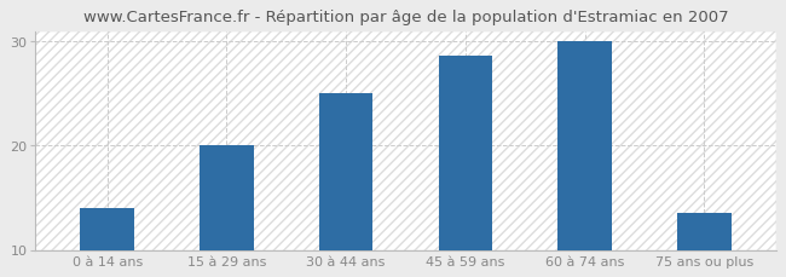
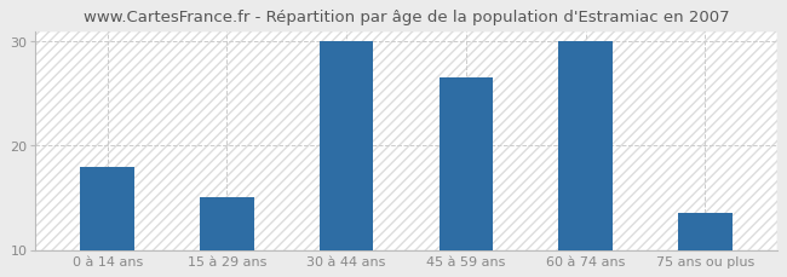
0 à 14 ans: 14.0 -> 18.0
15 à 29 ans: 20.0 -> 15.0
30 à 44 ans: 25.0 -> 30.0
45 à 59 ans: 28.6 -> 26.5
